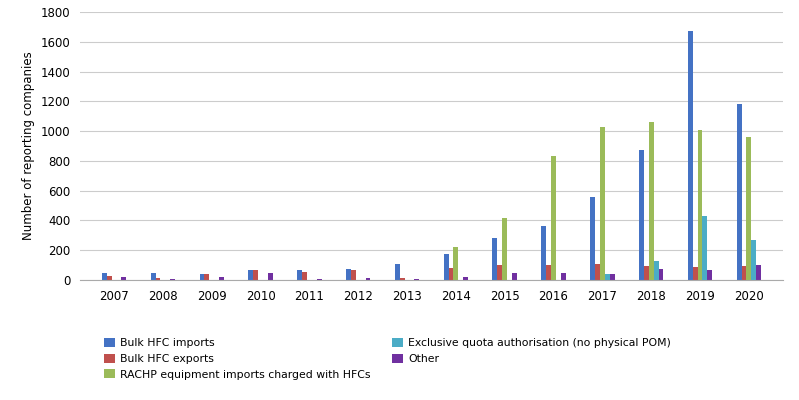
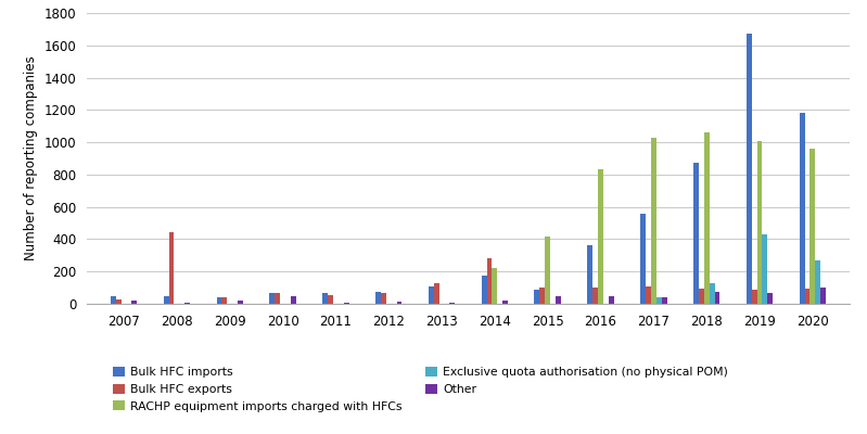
Bulk HFC exports/2008: 20 -> 440
Bulk HFC exports/2013: 20 -> 130
Bulk HFC exports/2014: 80 -> 280
Bulk HFC imports/2015: 280 -> 90
